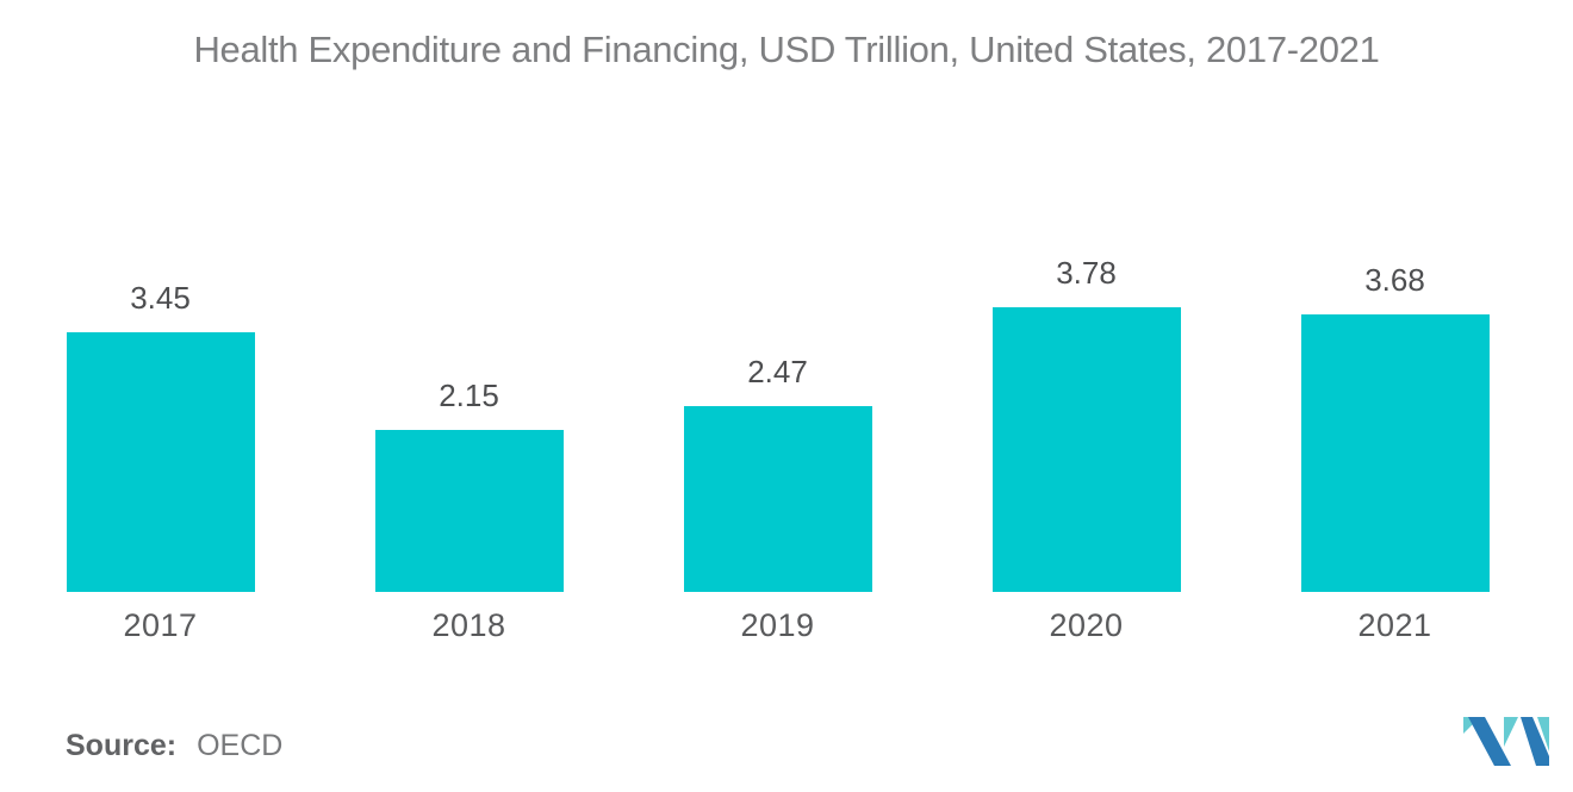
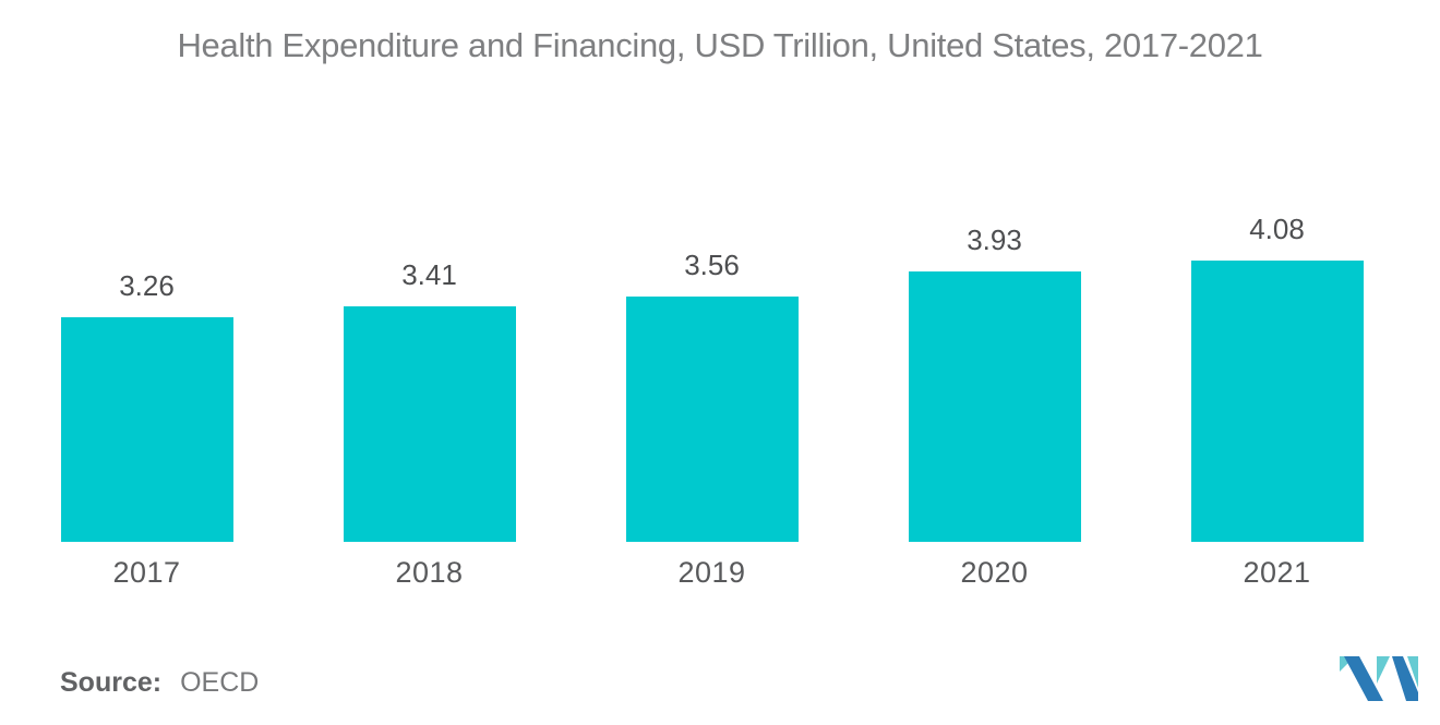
2017: 3.45 -> 3.26
2018: 2.15 -> 3.41
2019: 2.47 -> 3.56
2020: 3.78 -> 3.93
2021: 3.68 -> 4.08
